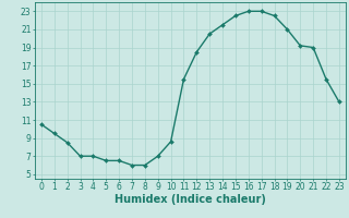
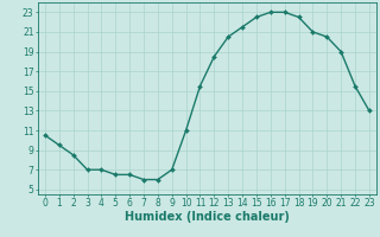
10: 8.6 -> 11.0
20: 19.2 -> 20.5
